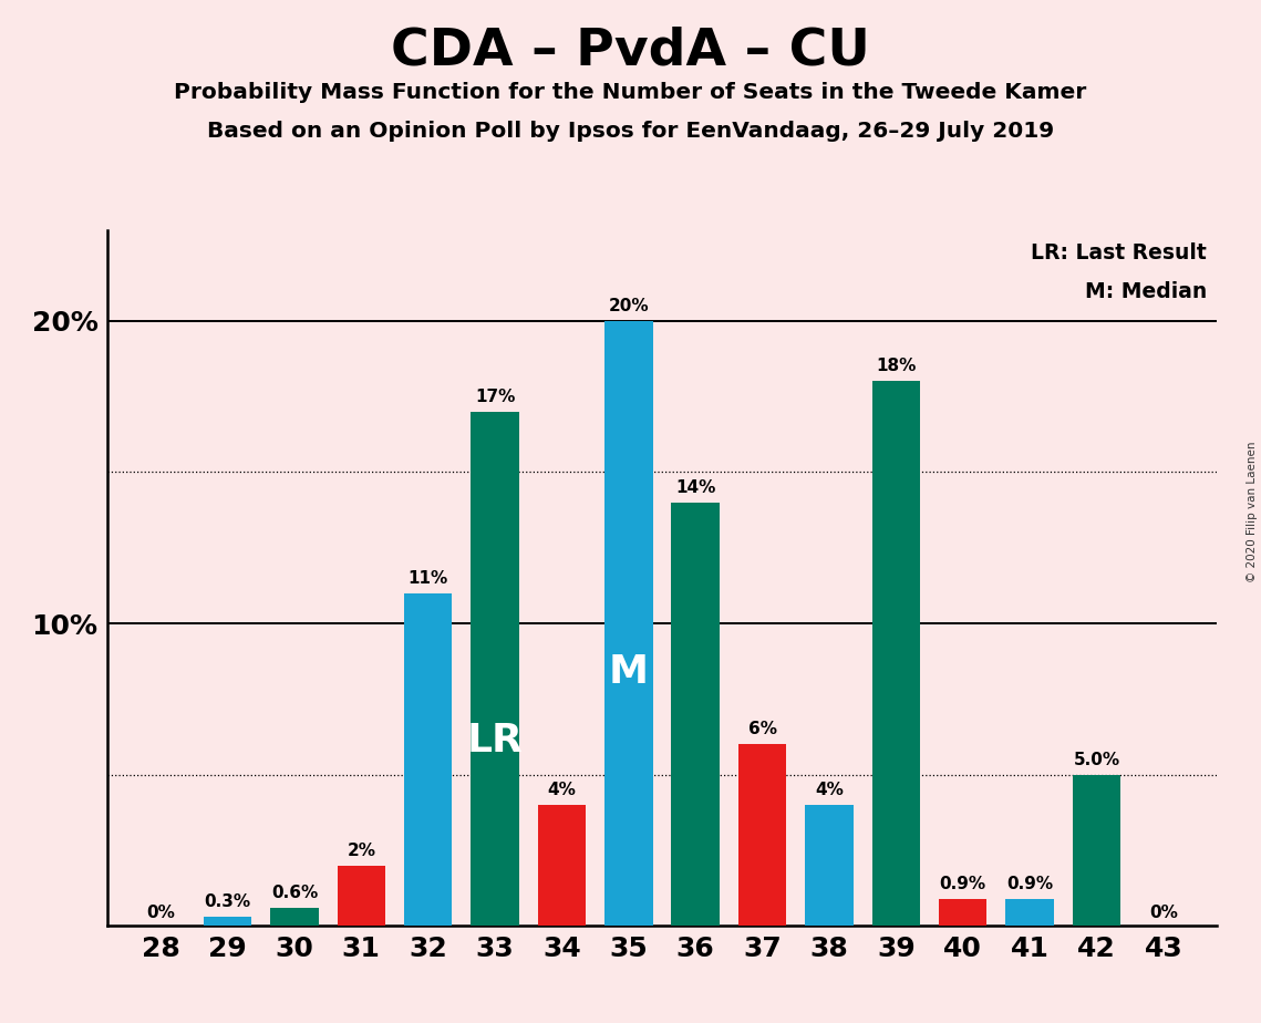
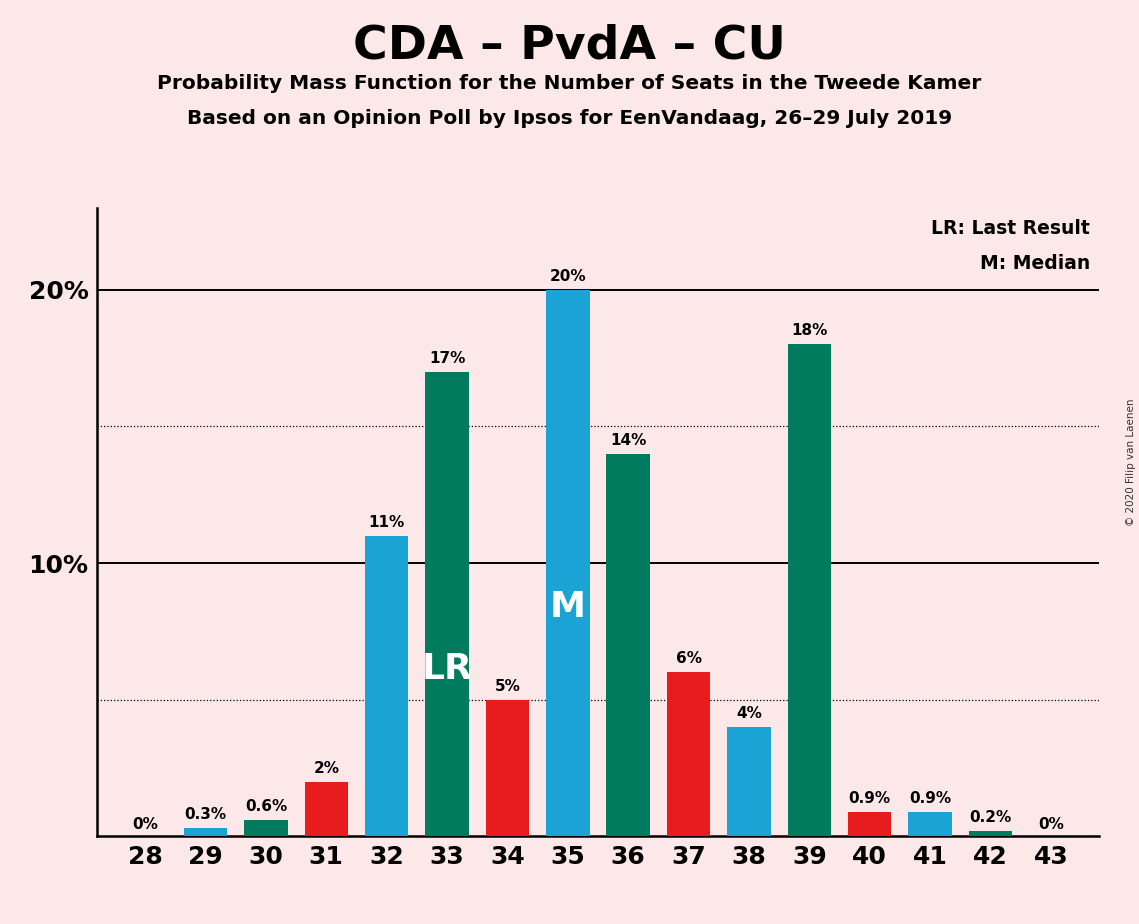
34: 4% -> 5%
42: 5.0% -> 0.2%
